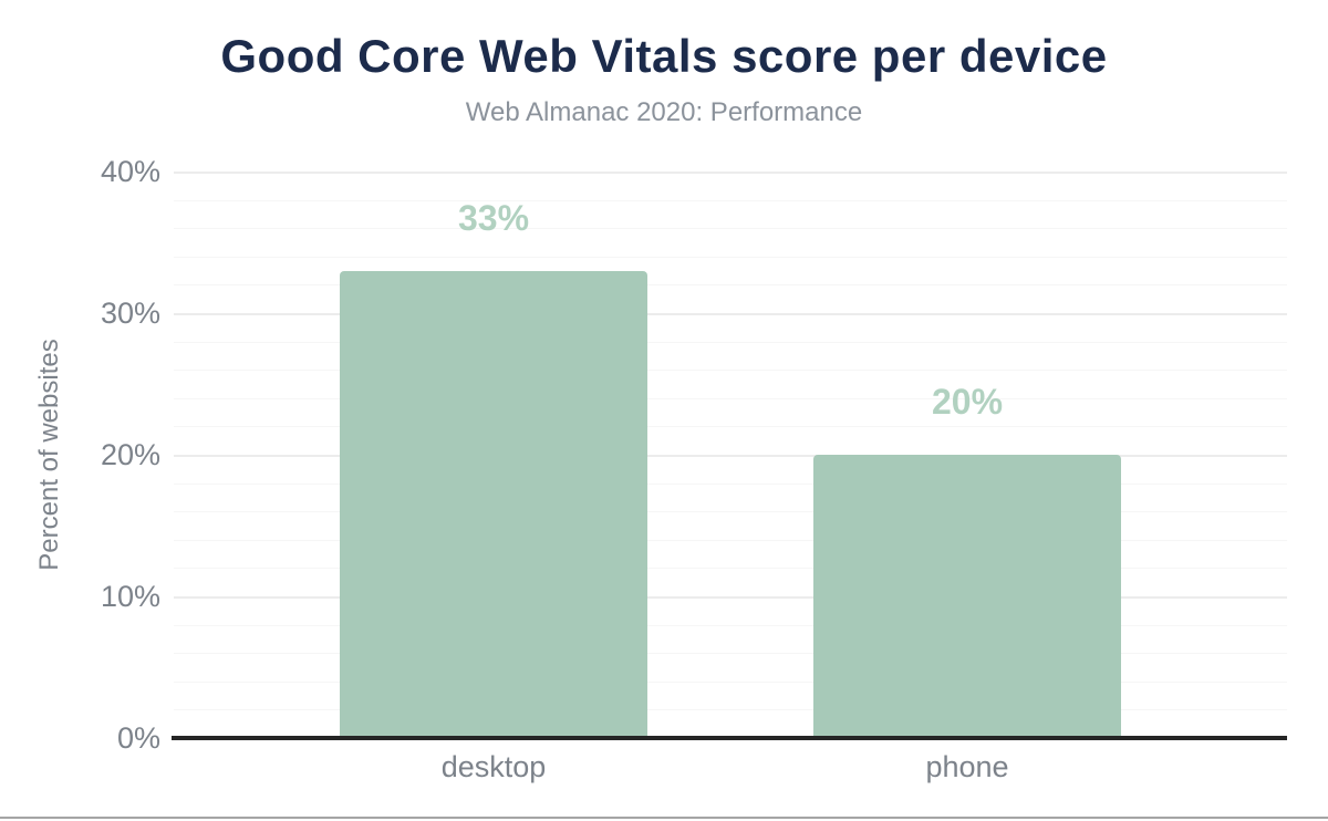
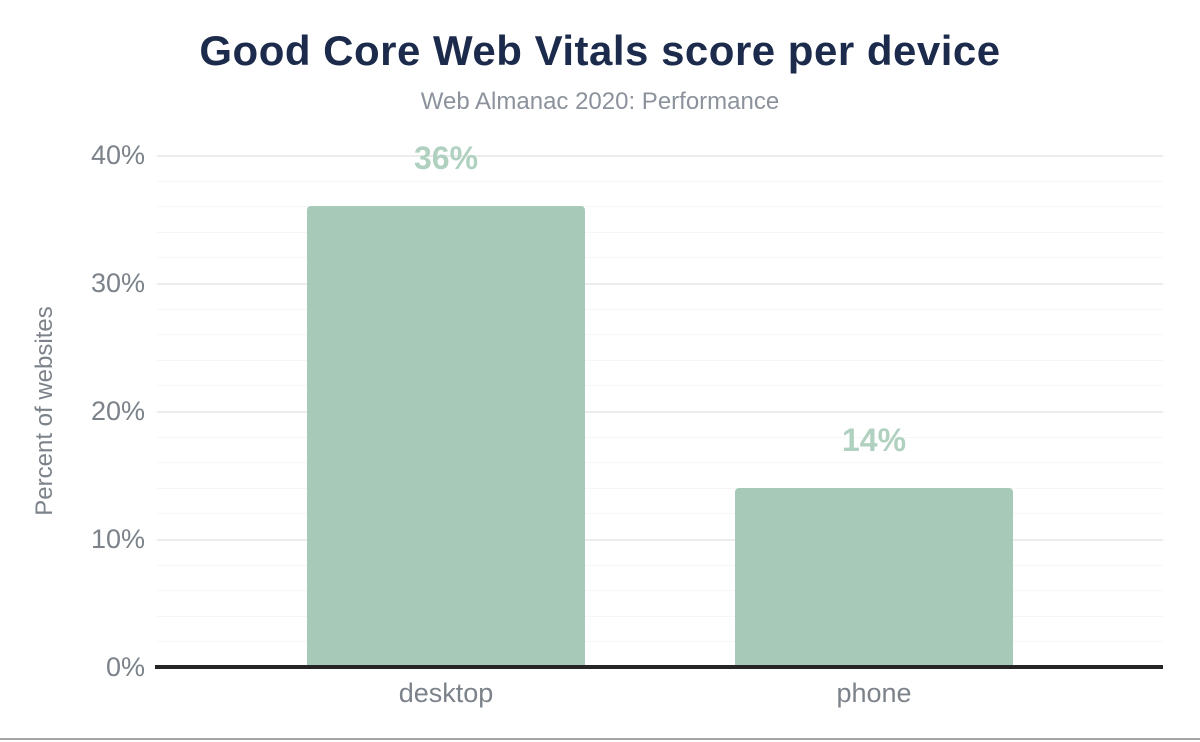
desktop: 33% -> 36%
phone: 20% -> 14%
